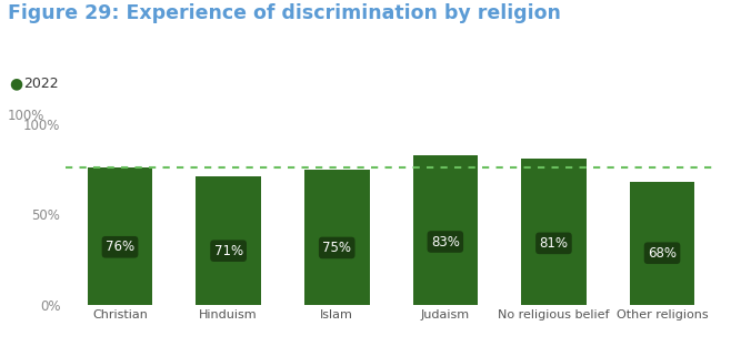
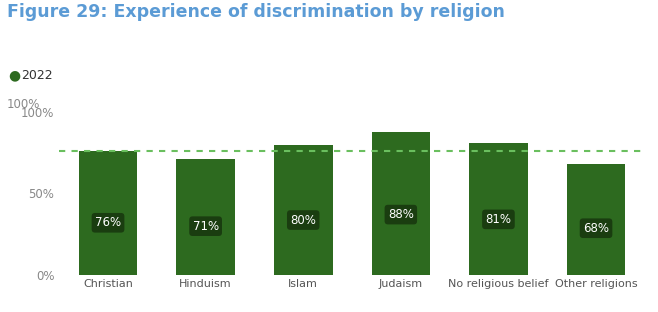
Islam: 75% -> 80%
Judaism: 83% -> 88%
